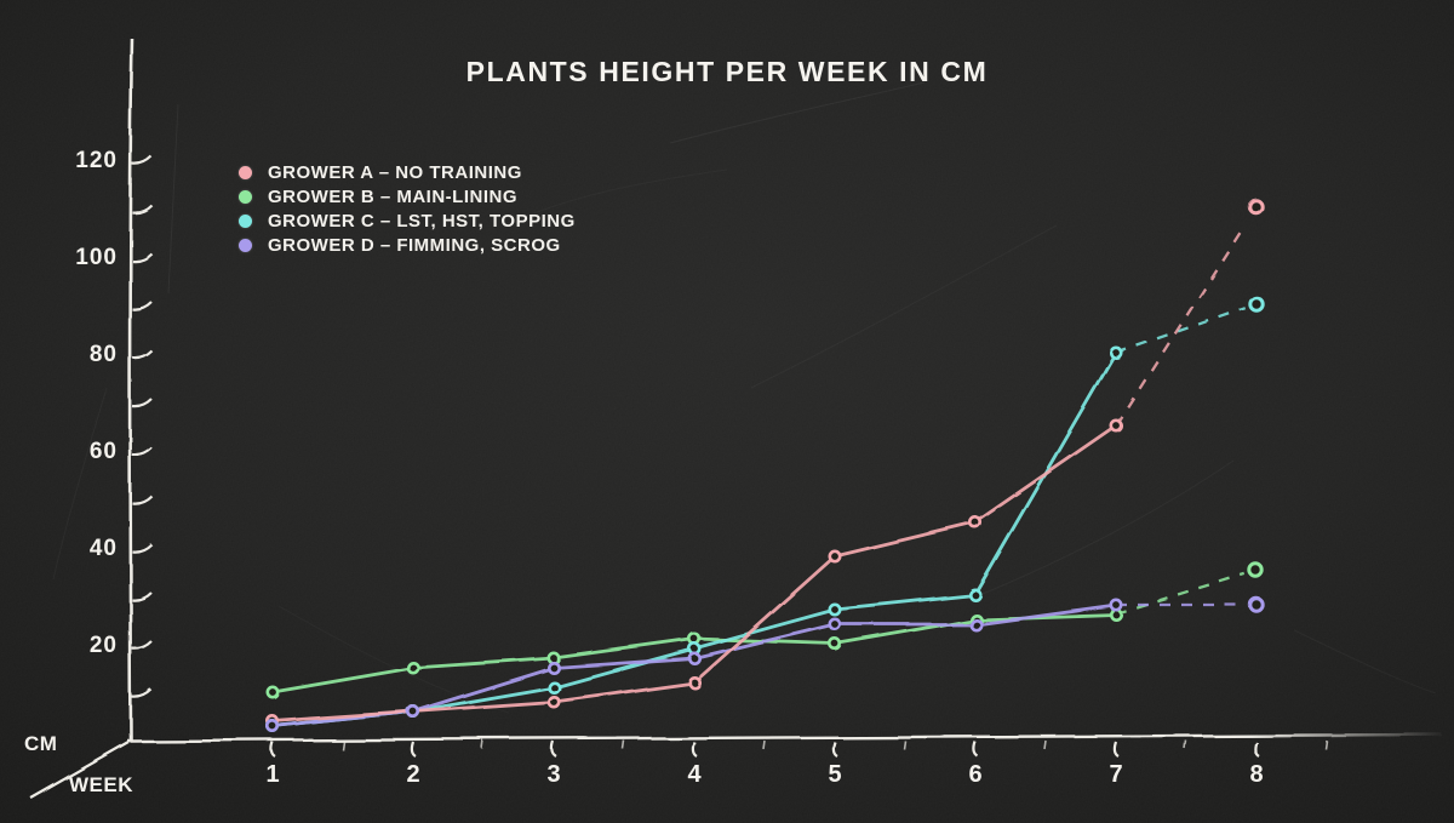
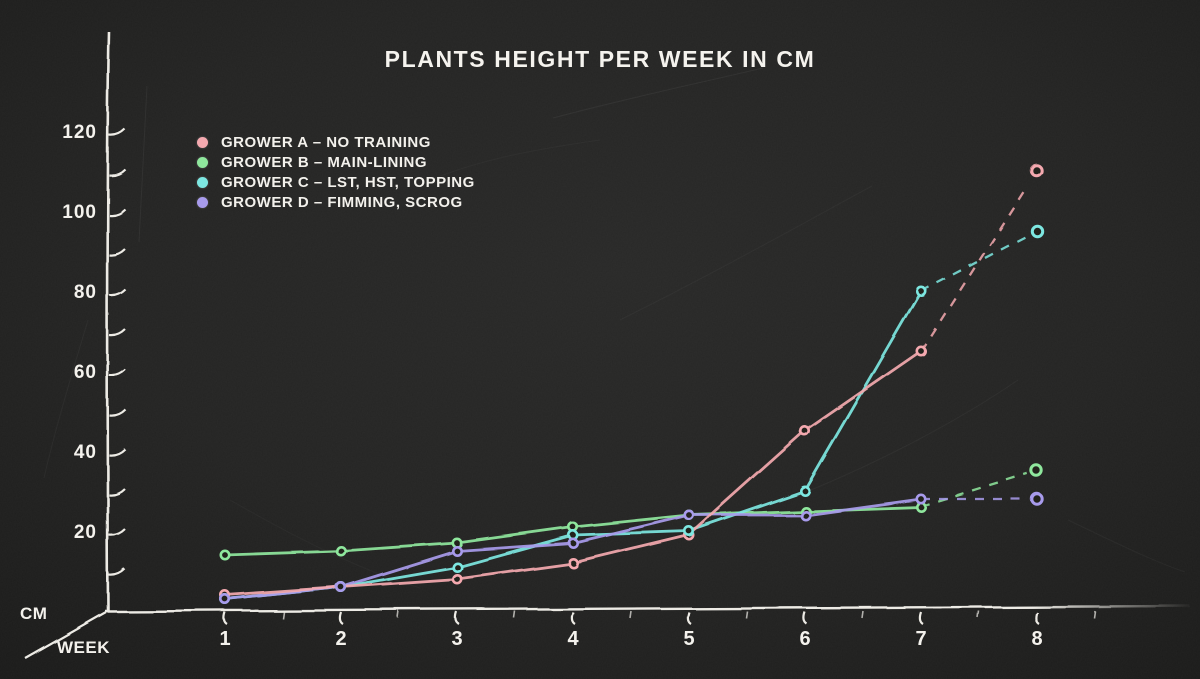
GROWER B – MAIN-LINING/1: 10 -> 14
GROWER A – NO TRAINING/5: 38 -> 19
GROWER B – MAIN-LINING/5: 20 -> 24
GROWER C – LST, HST, TOPPING/5: 27 -> 20
GROWER C – LST, HST, TOPPING/8: 90 -> 95
